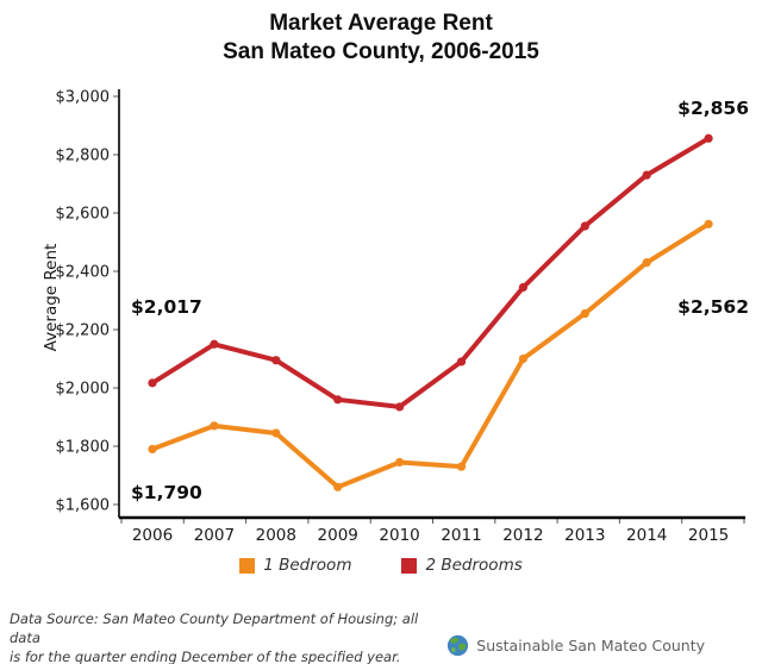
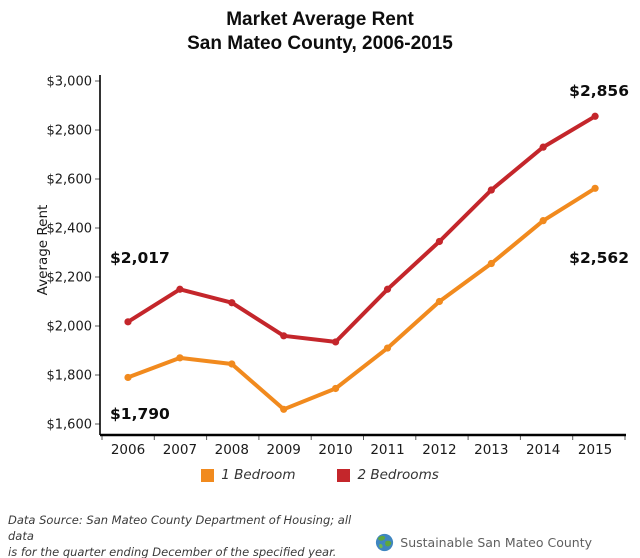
1 Bedroom/2011: $1730 -> $1910
2 Bedrooms/2011: $2090 -> $2150
